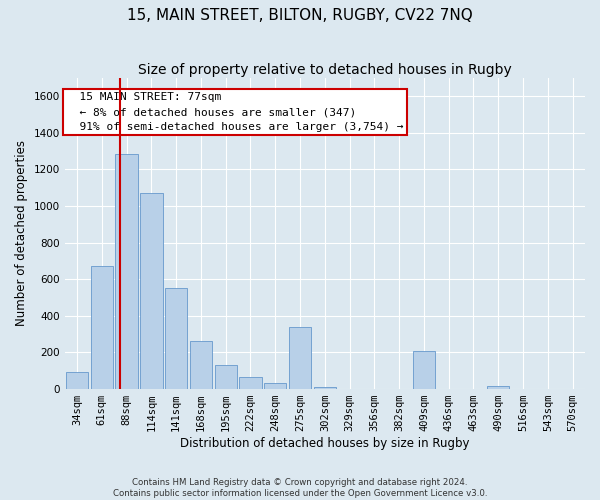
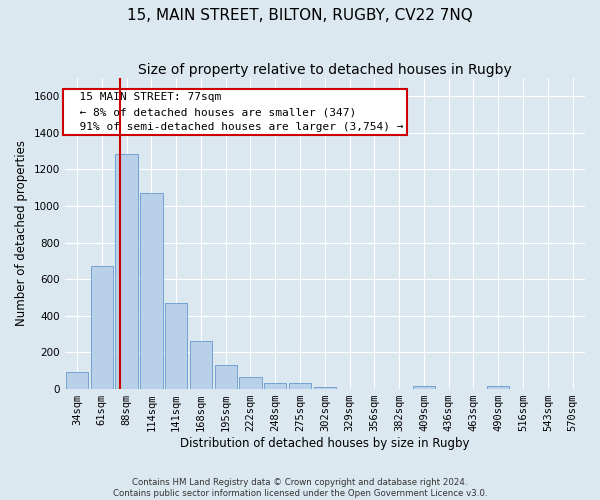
141sqm: 550 -> 470
275sqm: 340 -> 40
409sqm: 210 -> 20
